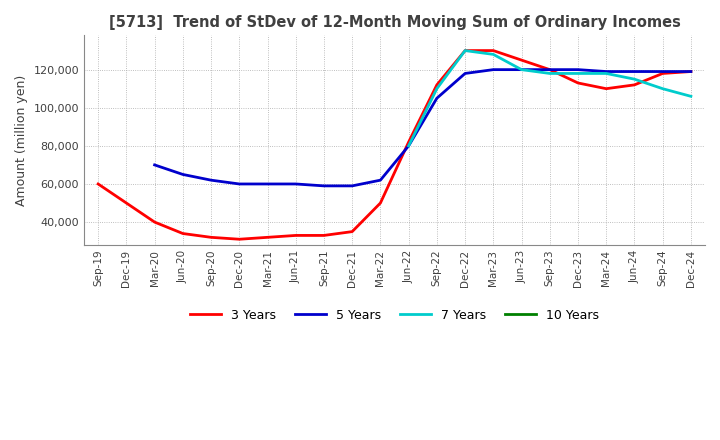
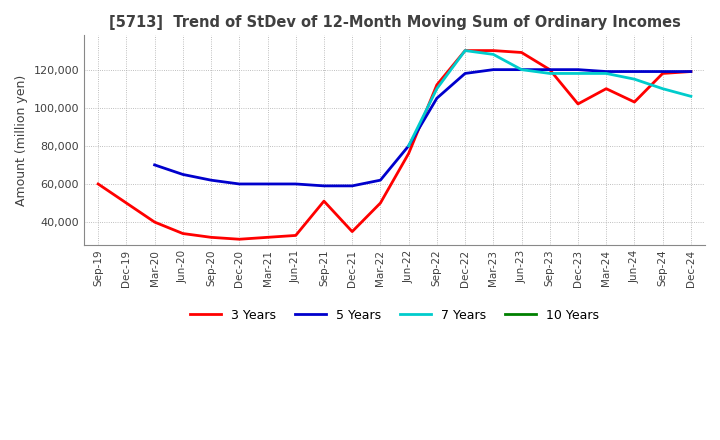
3 Years/Sep-21: 33,000 -> 51,000
3 Years/Jun-22: 82,000 -> 76,000
3 Years/Jun-23: 125,000 -> 129,000
3 Years/Dec-23: 113,000 -> 102,000
3 Years/Jun-24: 112,000 -> 103,000
